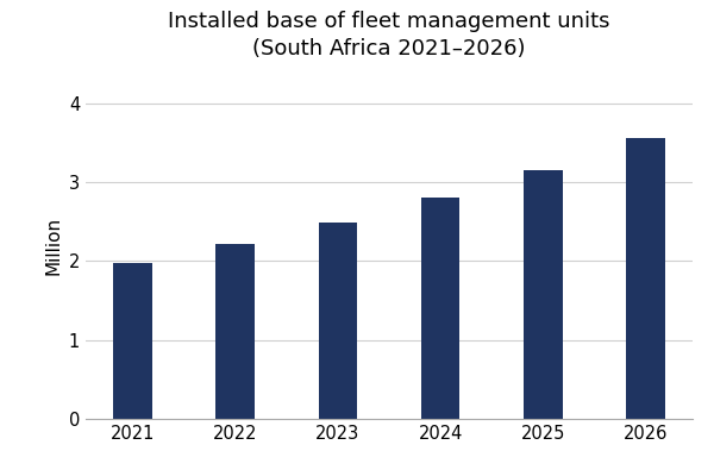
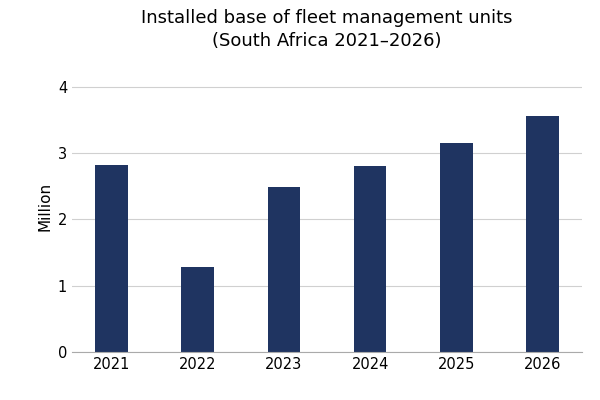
2021: 1.97 -> 2.82
2022: 2.22 -> 1.28
